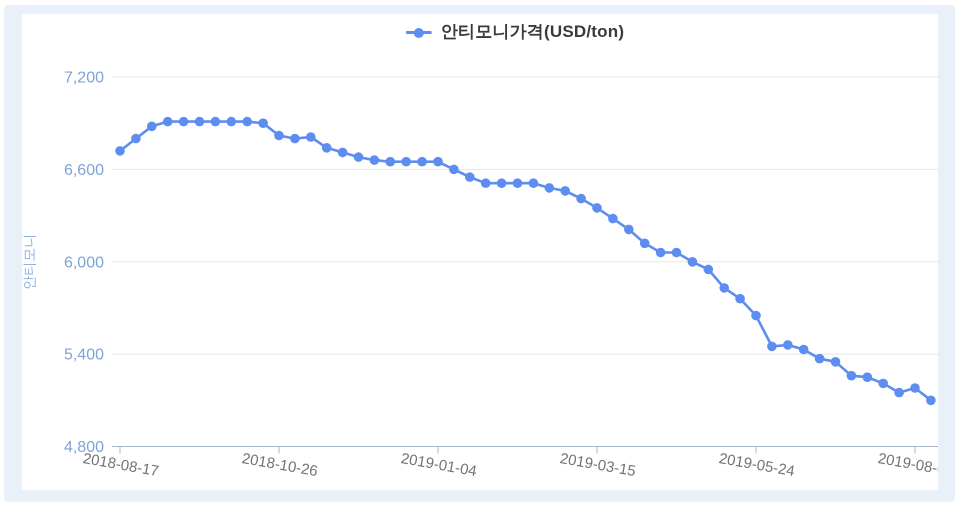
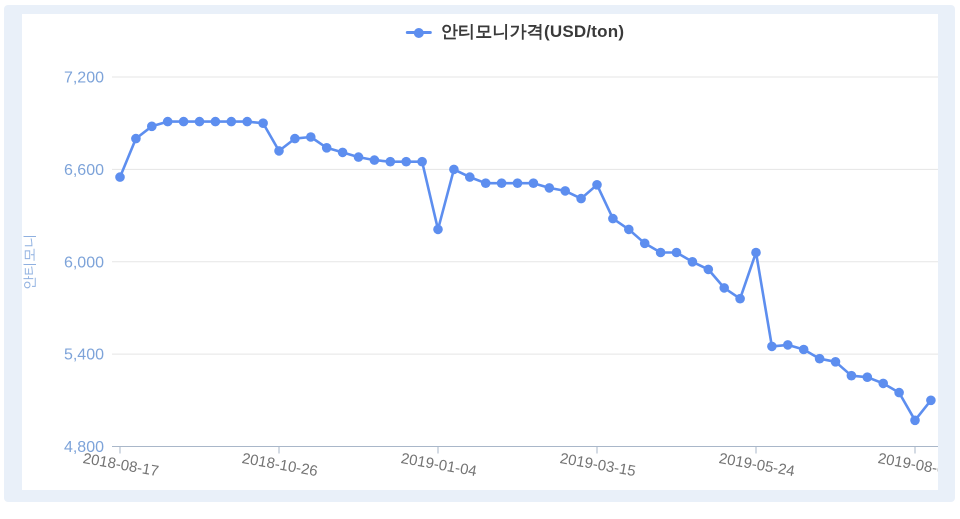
2018-08-17: 6720 -> 6550
2018-10-26: 6820 -> 6720
2019-01-04: 6650 -> 6210
2019-03-15: 6350 -> 6500
2019-05-24: 5650 -> 6060
2019-08-02: 5180 -> 4970
